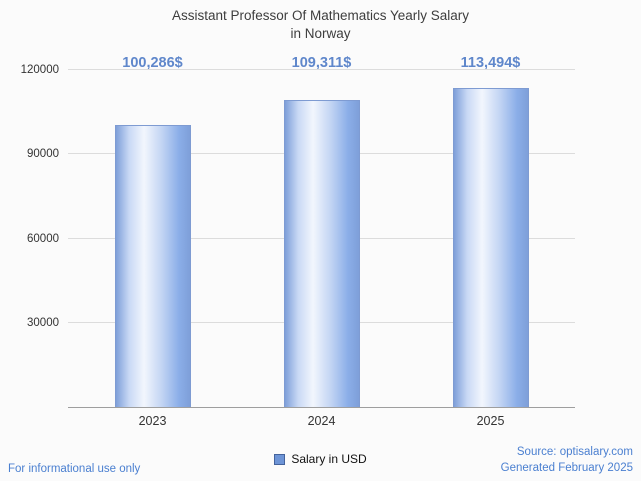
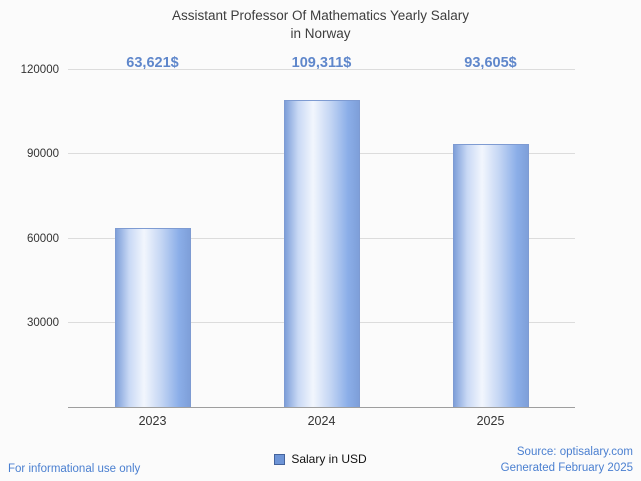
2023: 100,286 -> 63,621
2025: 113,494 -> 93,605
